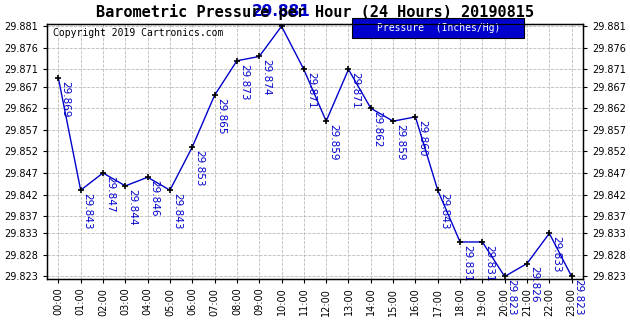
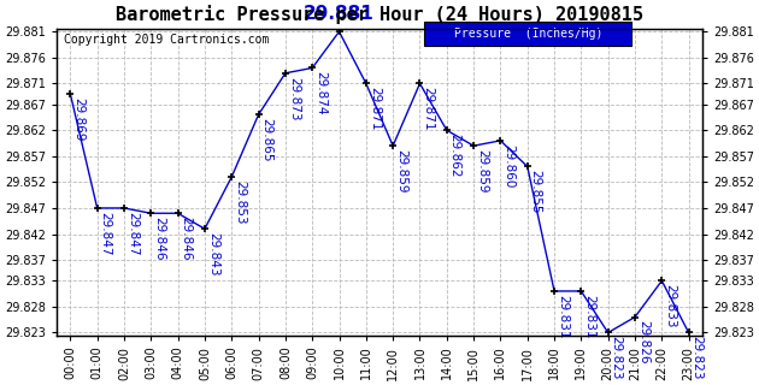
01:00: 29.843 -> 29.847
03:00: 29.844 -> 29.846
17:00: 29.843 -> 29.855
